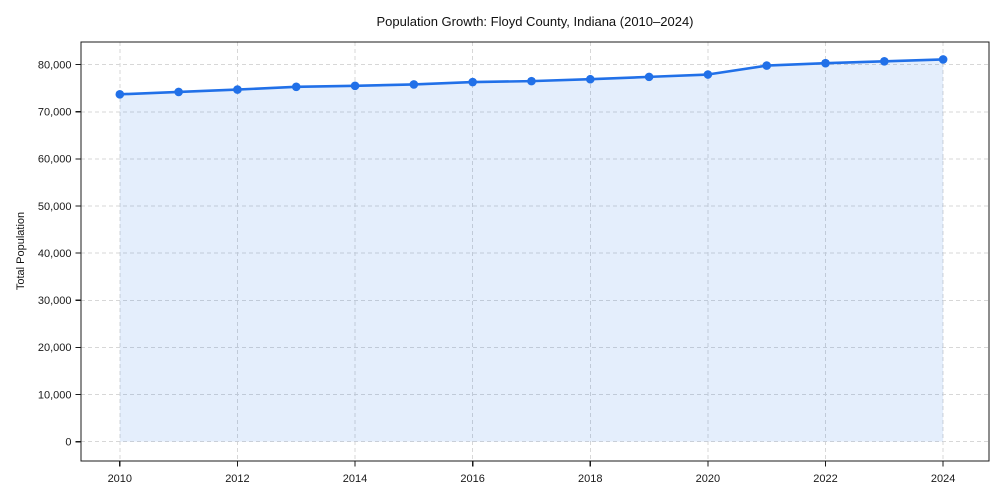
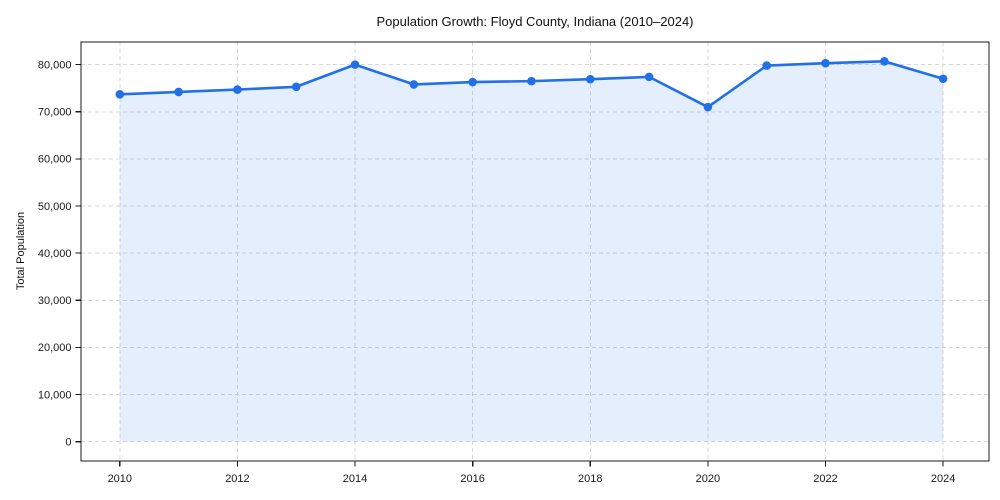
2014: 76000 -> 80000
2020: 78000 -> 71000
2024: 81000 -> 77000
